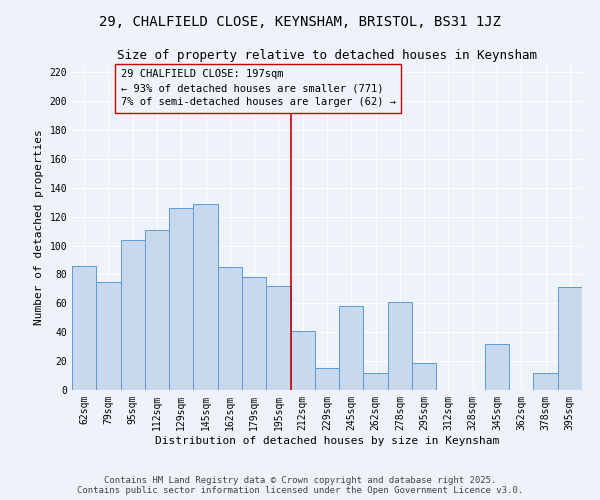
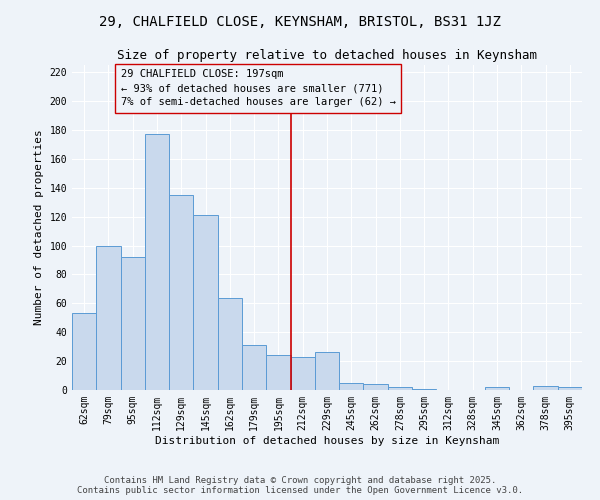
62sqm: 86 -> 53
79sqm: 75 -> 100
95sqm: 104 -> 92
112sqm: 111 -> 177
129sqm: 126 -> 135
145sqm: 129 -> 121
162sqm: 85 -> 64
179sqm: 78 -> 31
195sqm: 72 -> 24
212sqm: 41 -> 23
229sqm: 15 -> 26
245sqm: 58 -> 5
262sqm: 12 -> 4
278sqm: 61 -> 2
295sqm: 19 -> 1
345sqm: 32 -> 2
378sqm: 12 -> 3
395sqm: 71 -> 2
